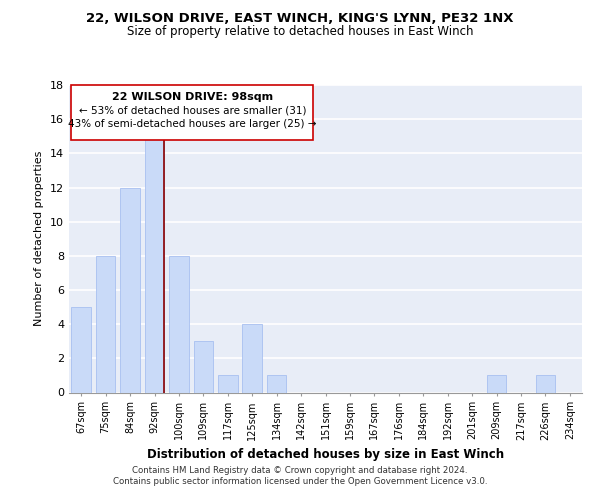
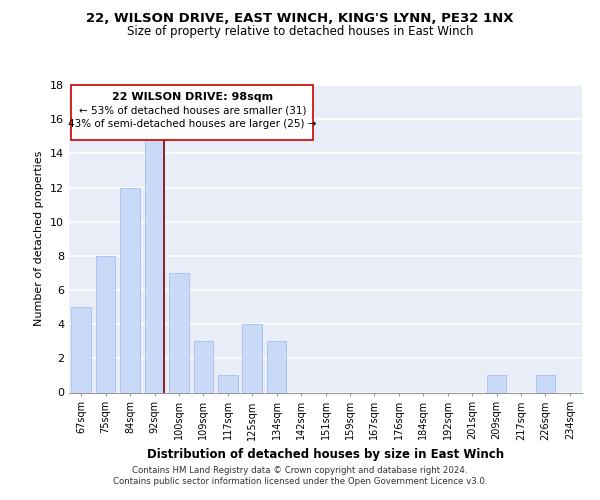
100sqm: 8 -> 7
134sqm: 1 -> 3
